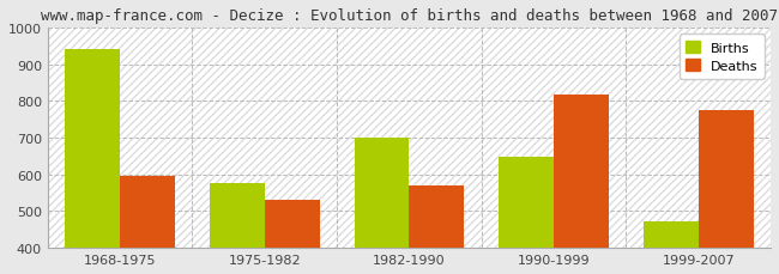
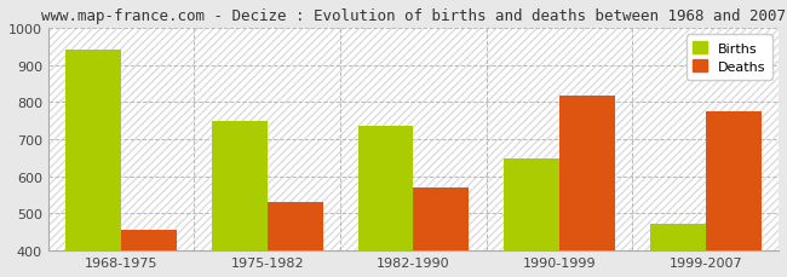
Deaths/1968-1975: 595 -> 455
Births/1975-1982: 575 -> 748
Births/1982-1990: 700 -> 735
